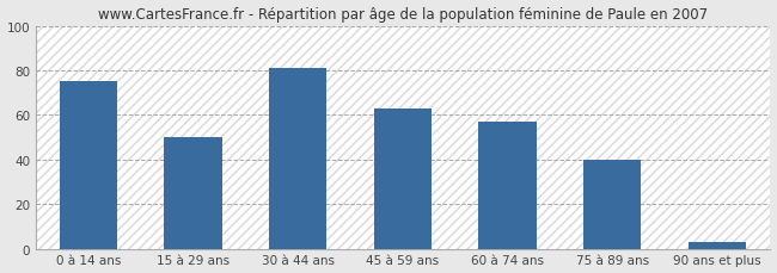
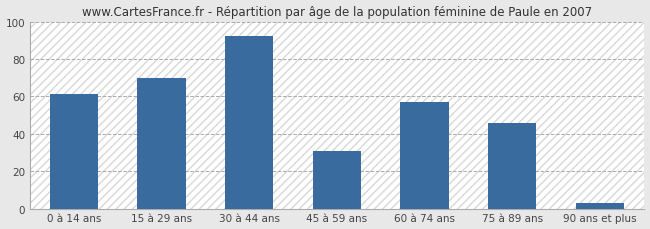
0 à 14 ans: 75 -> 61
15 à 29 ans: 50 -> 70
30 à 44 ans: 81 -> 92
45 à 59 ans: 63 -> 31
75 à 89 ans: 40 -> 46
